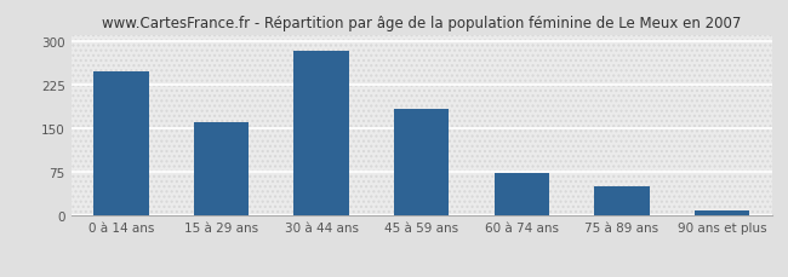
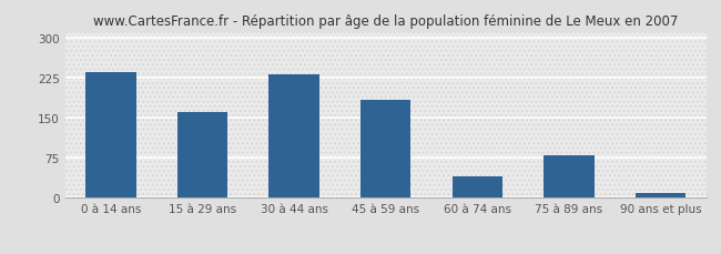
0 à 14 ans: 248 -> 235
30 à 44 ans: 283 -> 230
60 à 74 ans: 73 -> 40
75 à 89 ans: 50 -> 80
